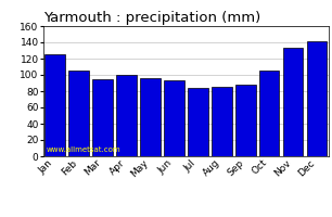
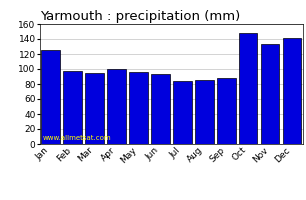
Feb: 105 -> 98
Oct: 105 -> 148
